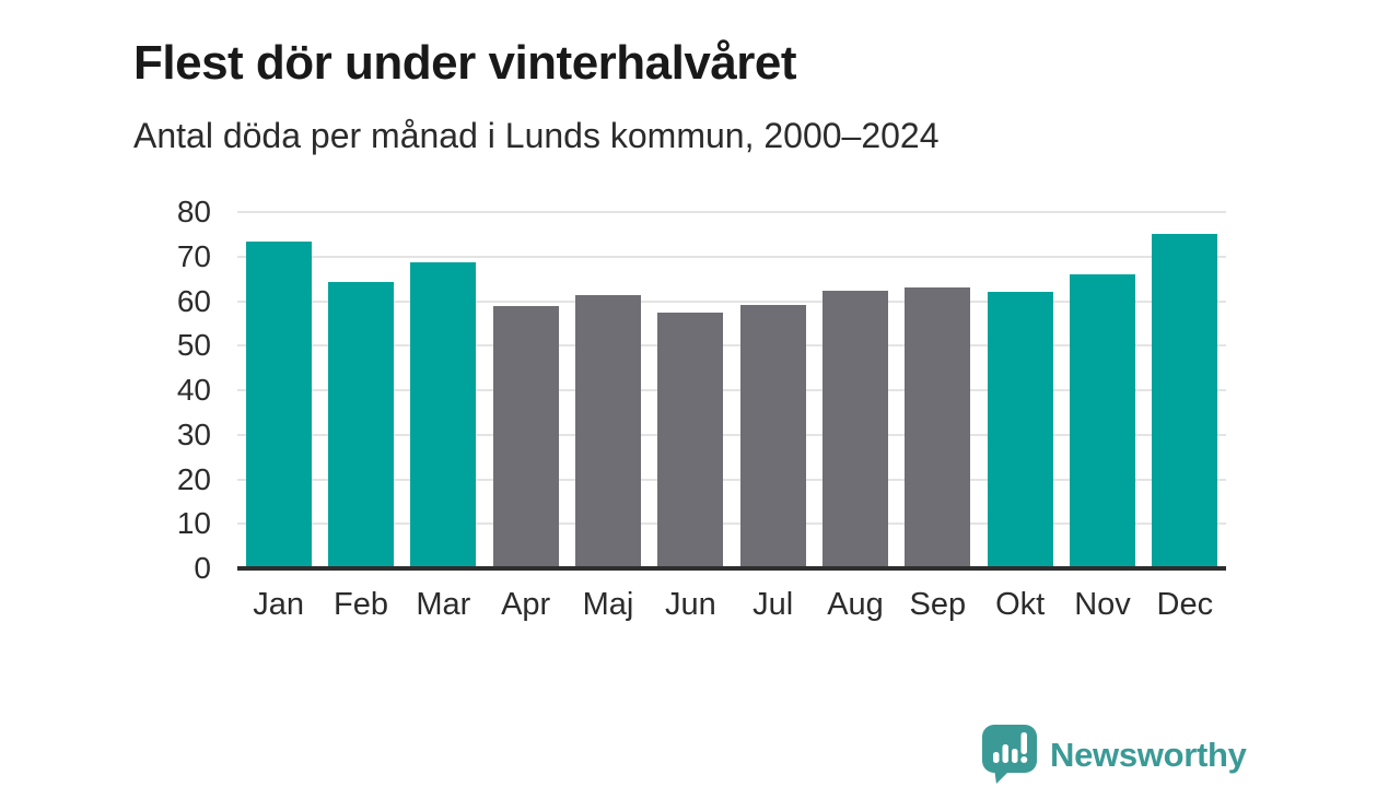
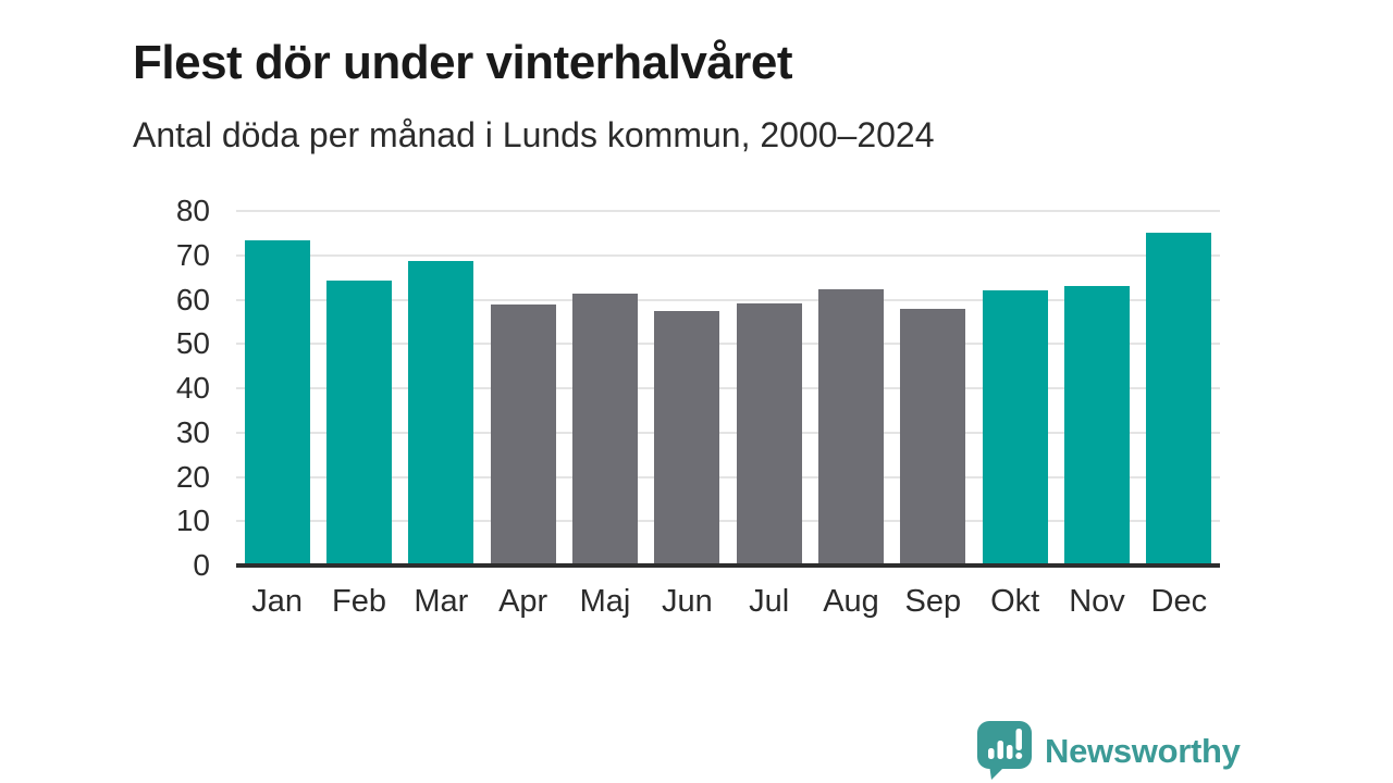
Sep: 63 -> 58
Nov: 66 -> 63
